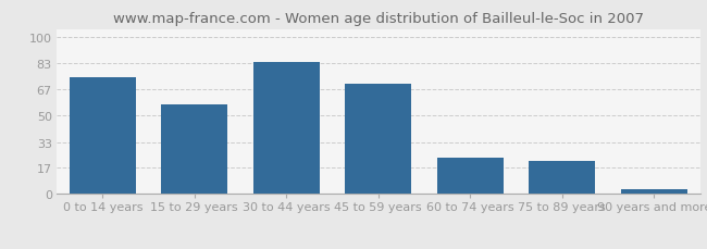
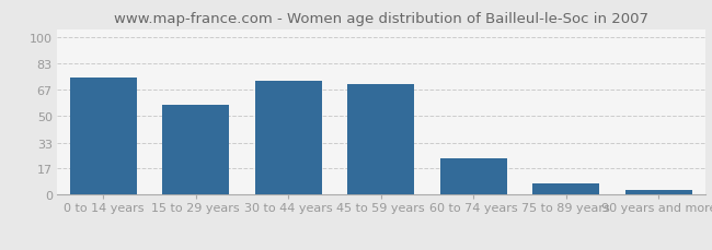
30 to 44 years: 84 -> 72
75 to 89 years: 21 -> 7
